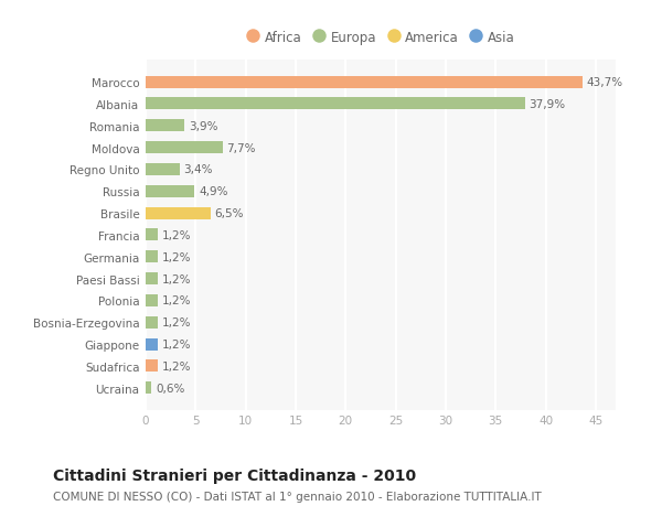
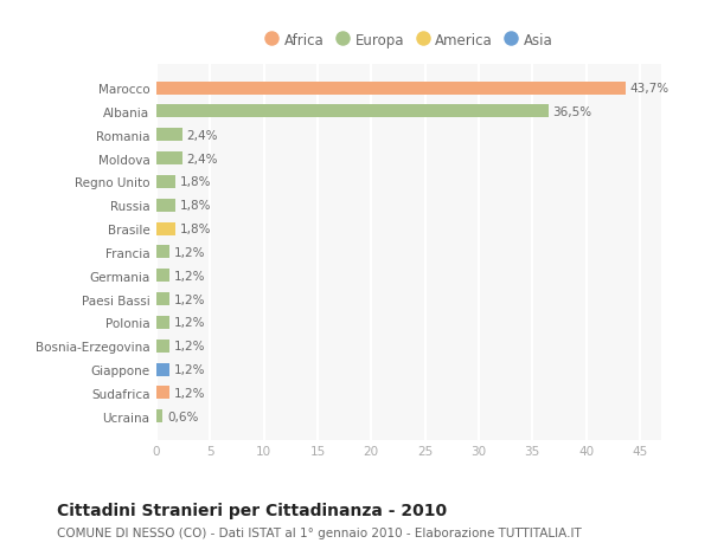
Albania: 37,9% -> 36,5%
Romania: 3,9% -> 2,4%
Moldova: 7,7% -> 2,4%
Regno Unito: 3,4% -> 1,8%
Russia: 4,9% -> 1,8%
Brasile: 6,5% -> 1,8%
